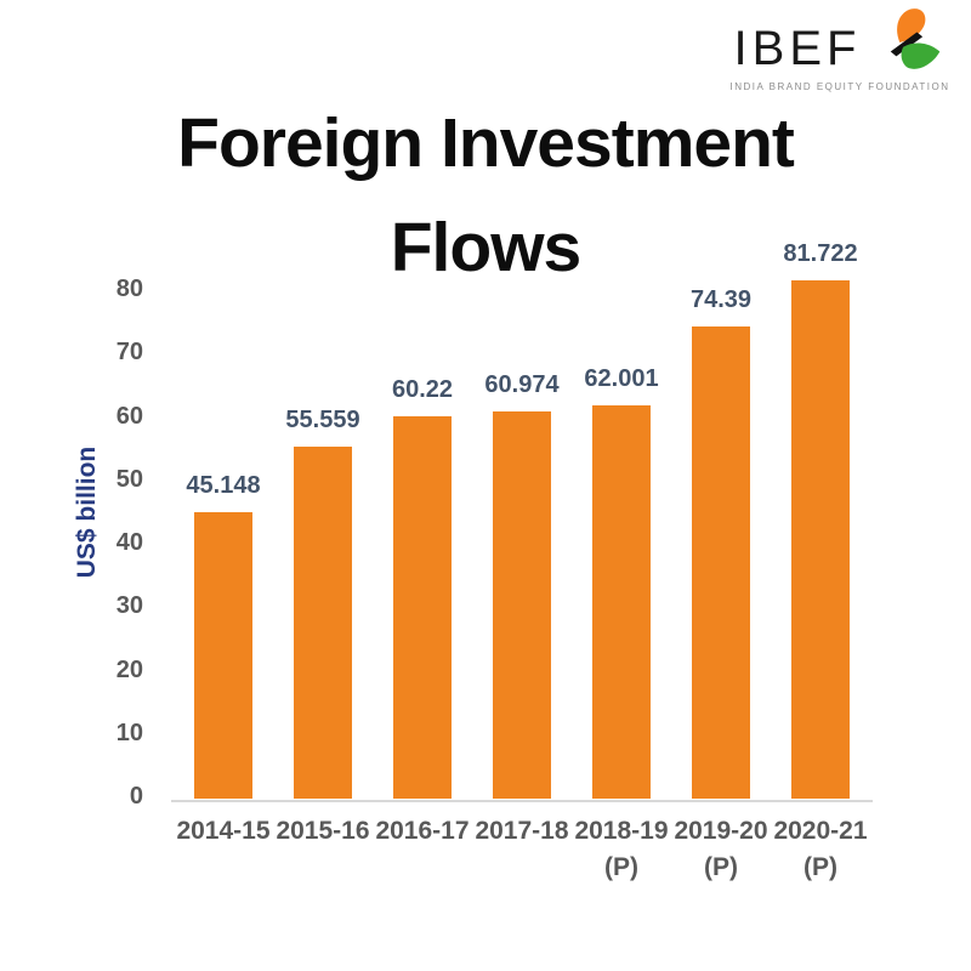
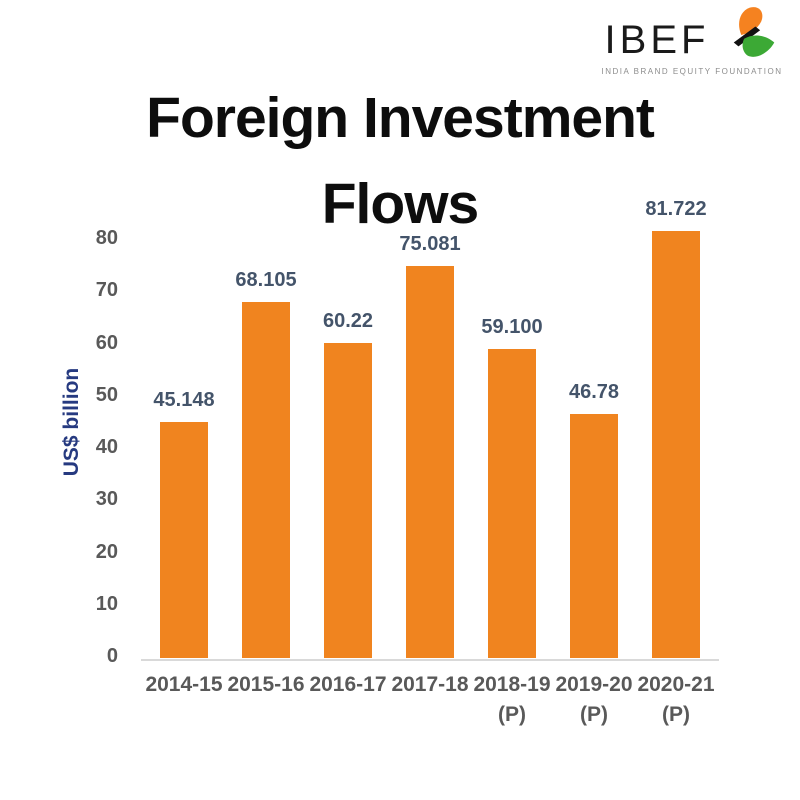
2015-16: 55.559 -> 68.105
2017-18: 60.974 -> 75.081
2018-19 (P): 62.001 -> 59.100
2019-20 (P): 74.39 -> 46.78
